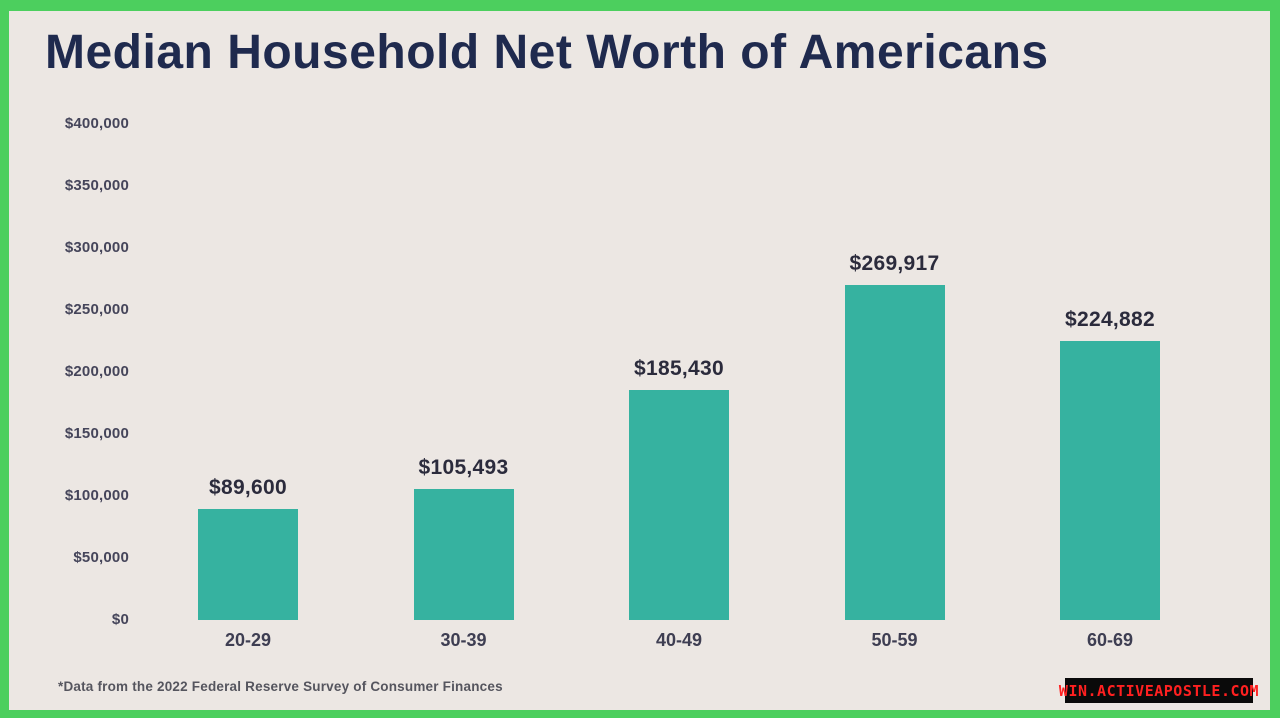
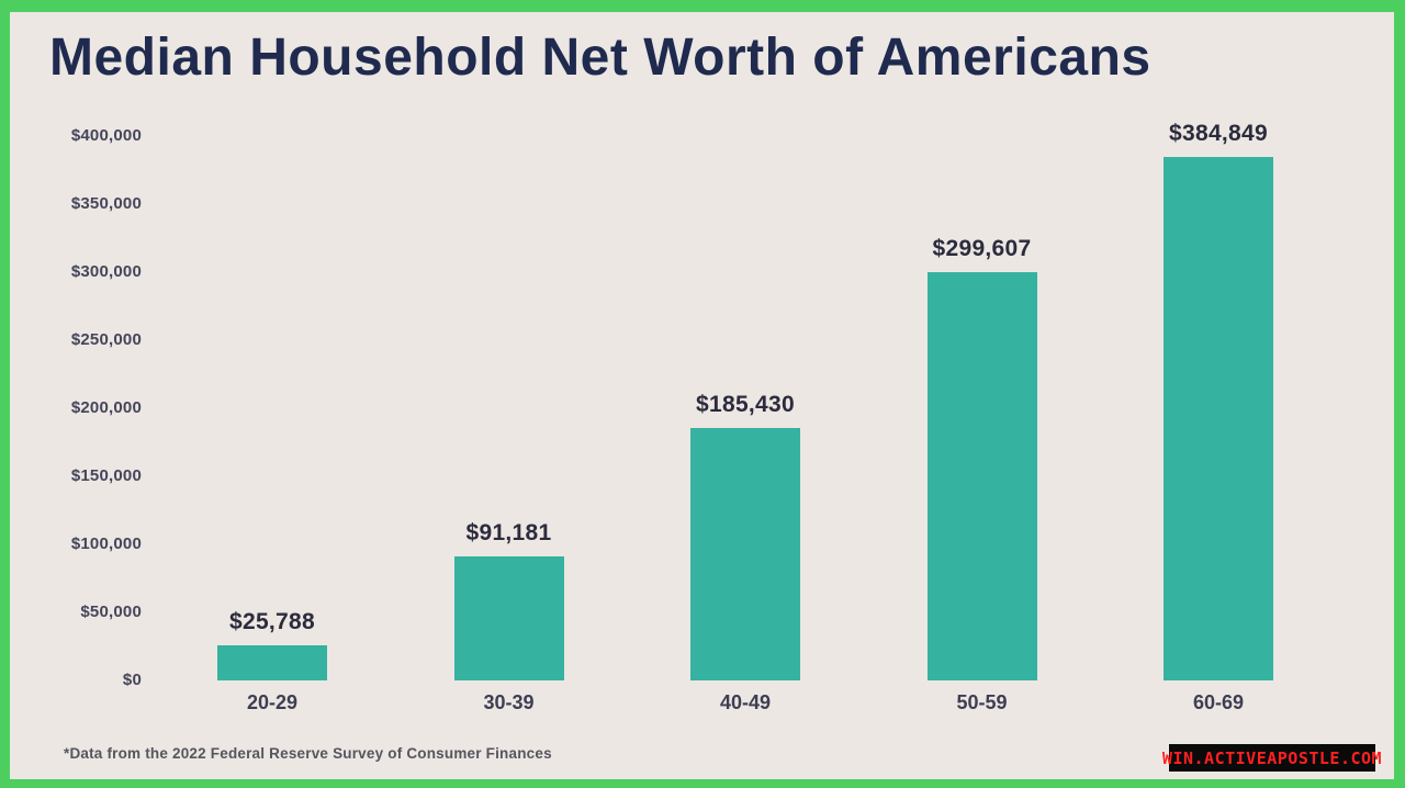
20-29: $89,600 -> $25,788
30-39: $105,493 -> $91,181
50-59: $269,917 -> $299,607
60-69: $224,882 -> $384,849
